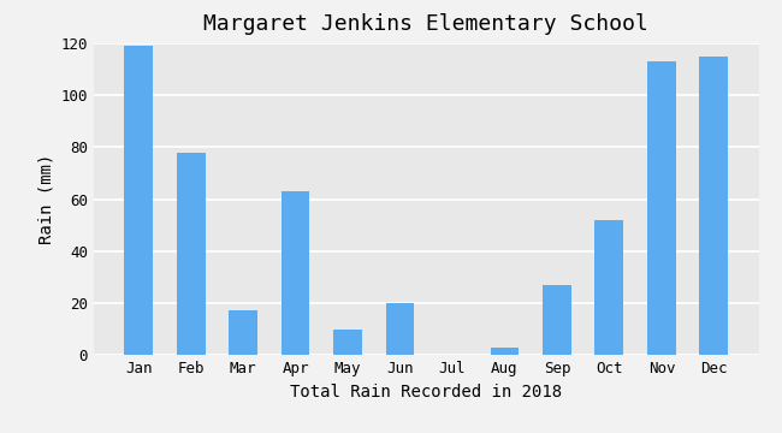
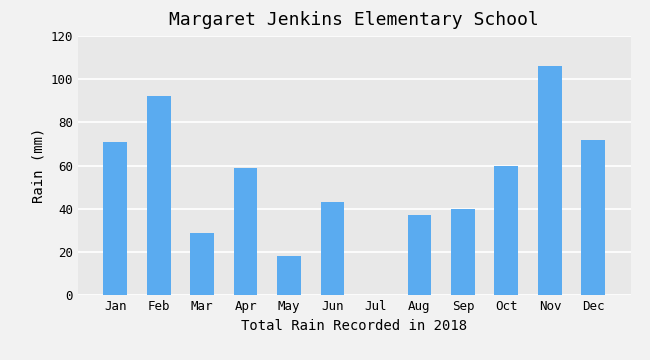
Jan: 119 -> 71
Feb: 78 -> 92
Mar: 17 -> 29
Apr: 63 -> 59
May: 10 -> 18
Jun: 20 -> 43
Aug: 3 -> 37
Sep: 27 -> 40
Oct: 52 -> 60
Nov: 113 -> 106
Dec: 115 -> 72
